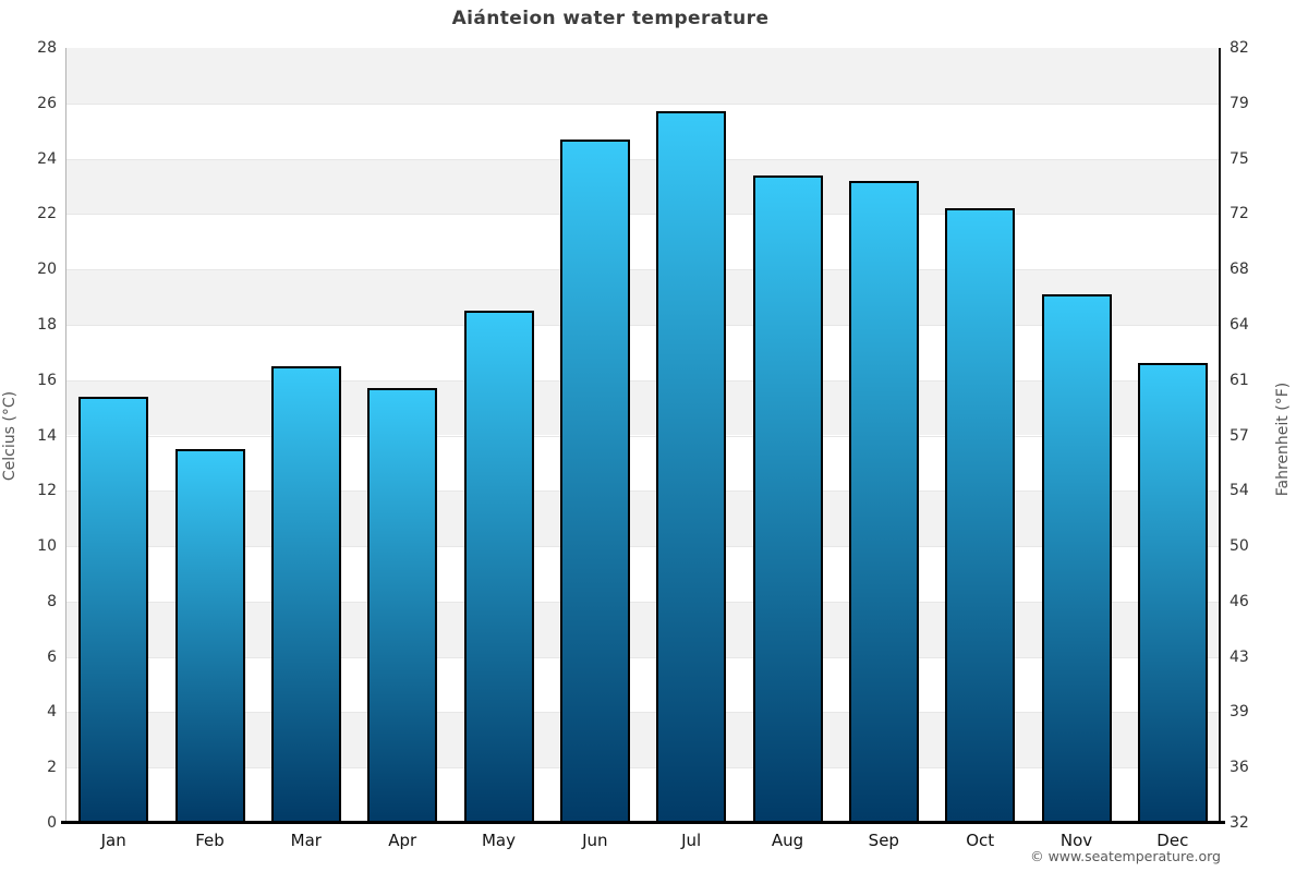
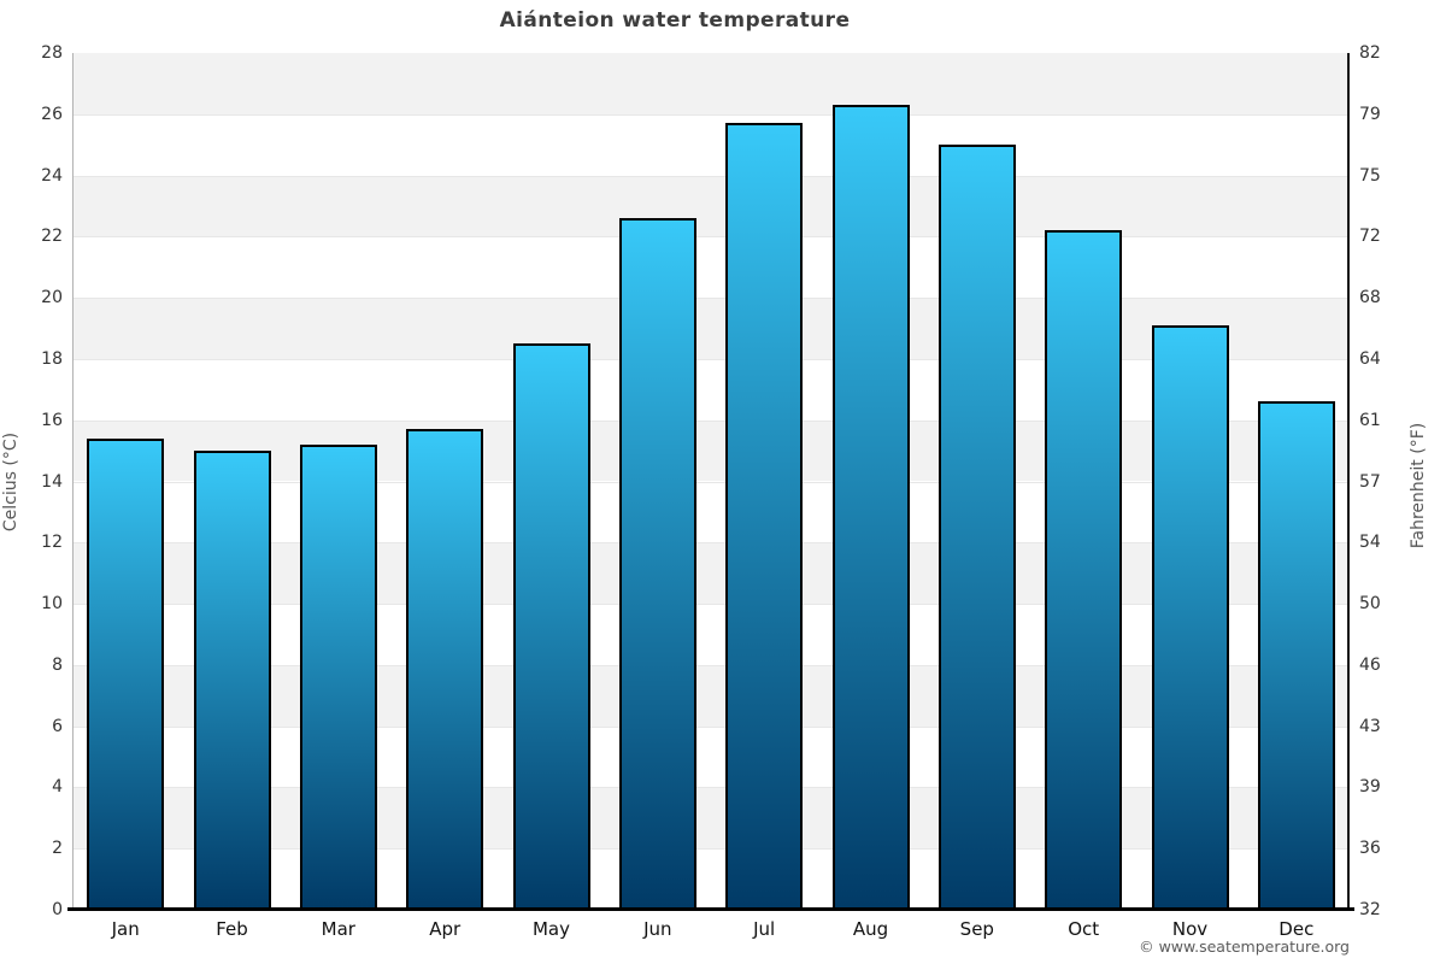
Feb: 13.5 -> 15.0
Mar: 16.5 -> 15.2
Jun: 24.7 -> 22.6
Aug: 23.4 -> 26.3
Sep: 23.2 -> 25.0
